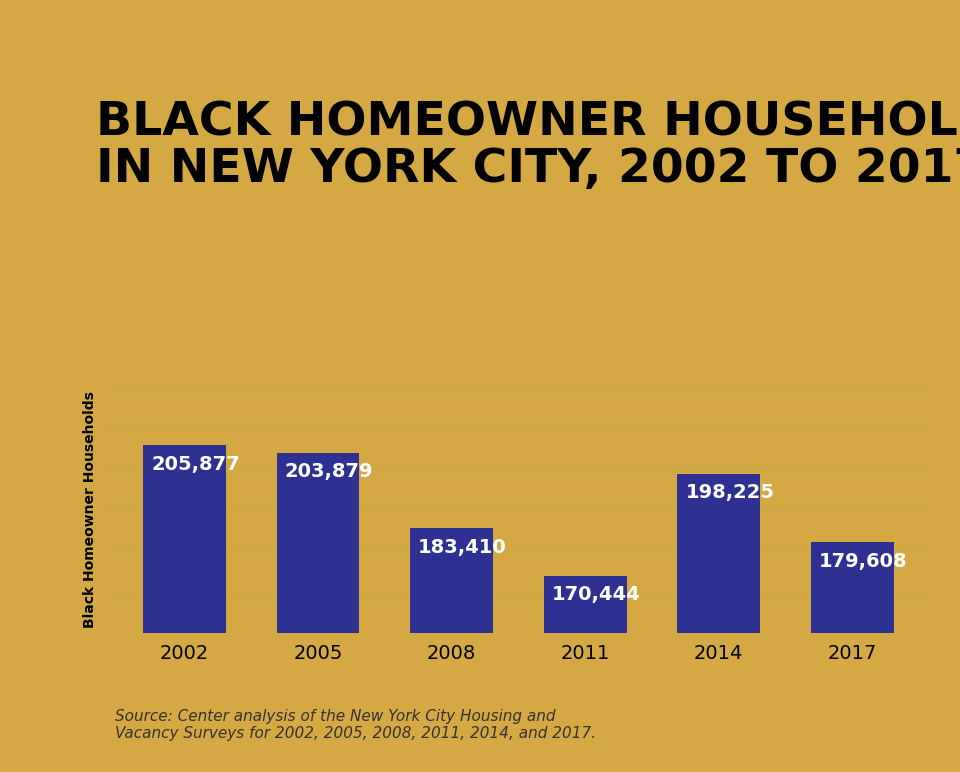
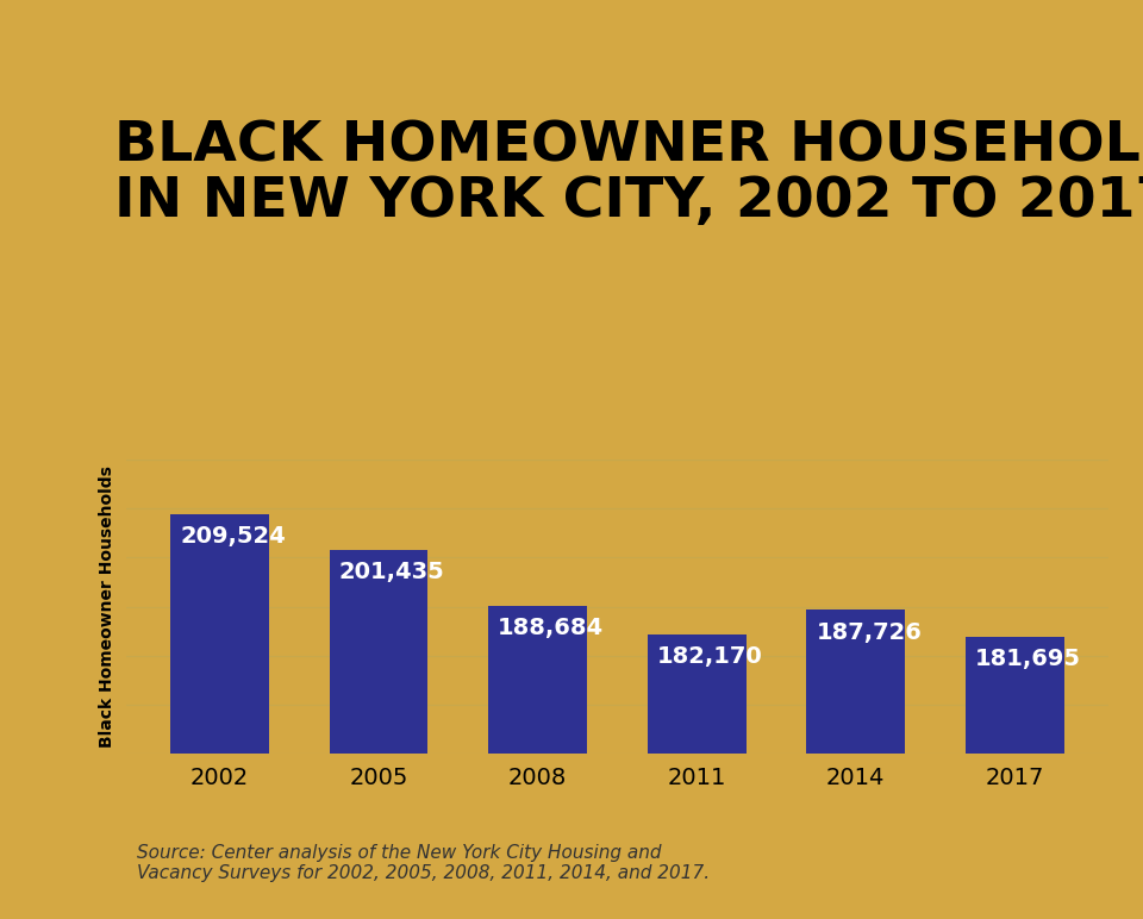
2002: 205,877 -> 209,524
2005: 203,879 -> 201,435
2008: 183,410 -> 188,684
2011: 170,444 -> 182,170
2014: 198,225 -> 187,726
2017: 179,608 -> 181,695
